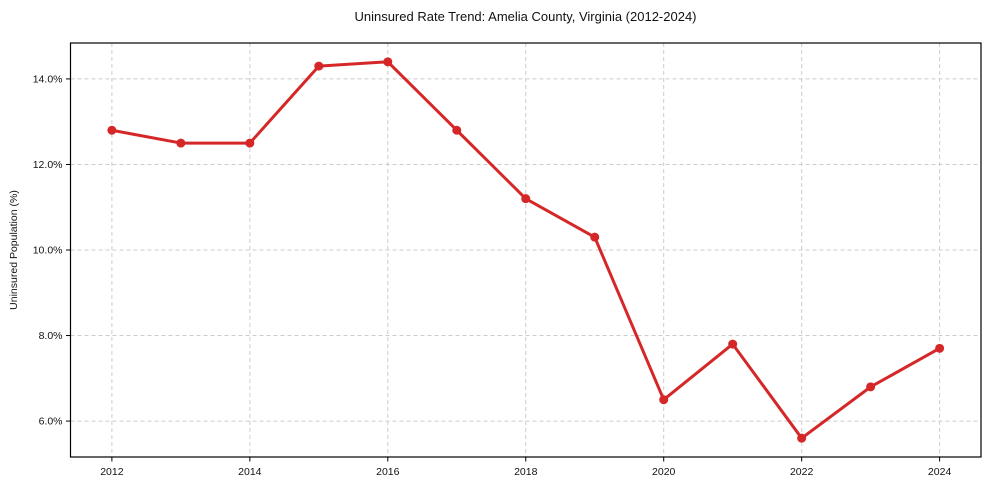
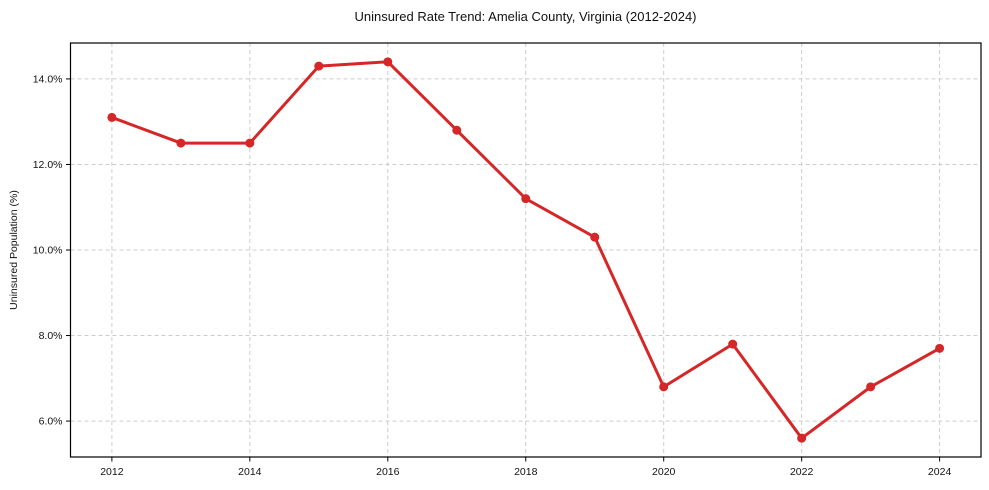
2012: 12.8% -> 13.1%
2020: 6.5% -> 6.8%
